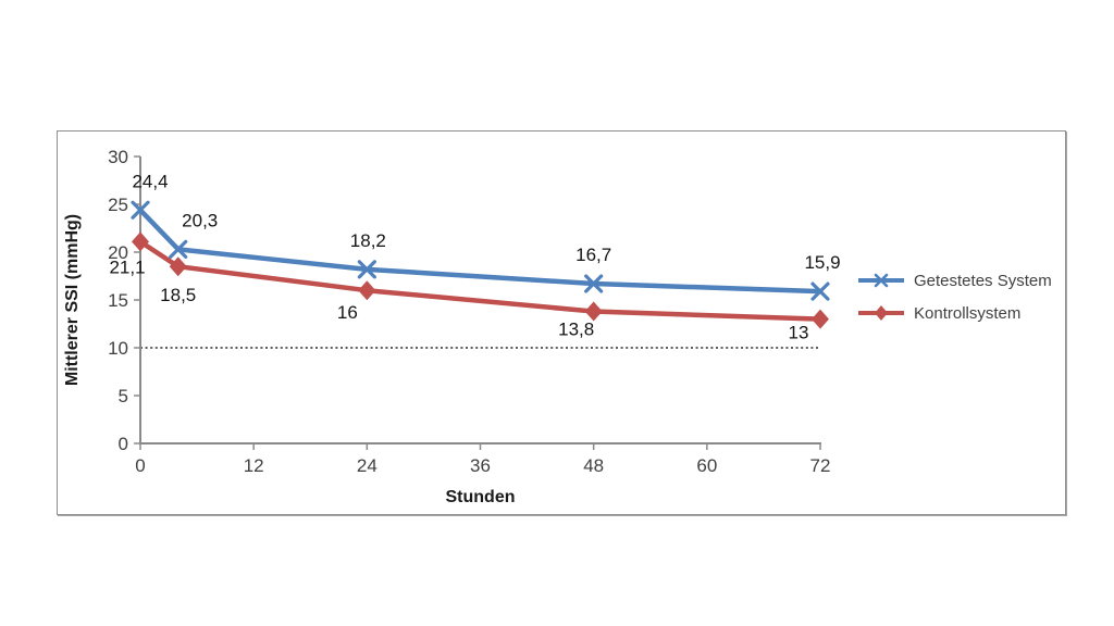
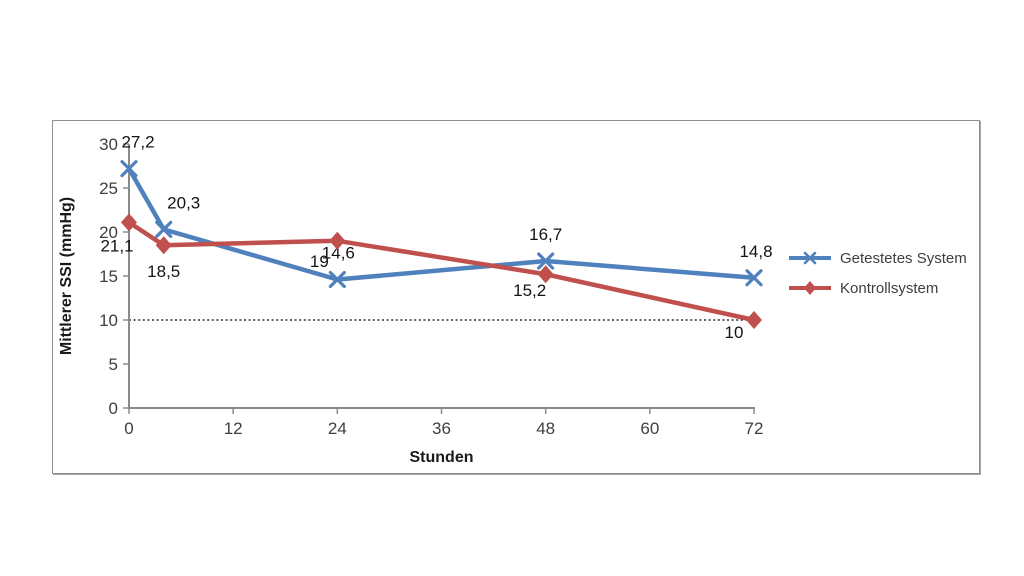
Getestetes System/0: 24,4 -> 27,2
Getestetes System/24: 18,2 -> 14,6
Kontrollsystem/24: 16 -> 19
Kontrollsystem/48: 13,8 -> 15,2
Getestetes System/72: 15,9 -> 14,8
Kontrollsystem/72: 13 -> 10
